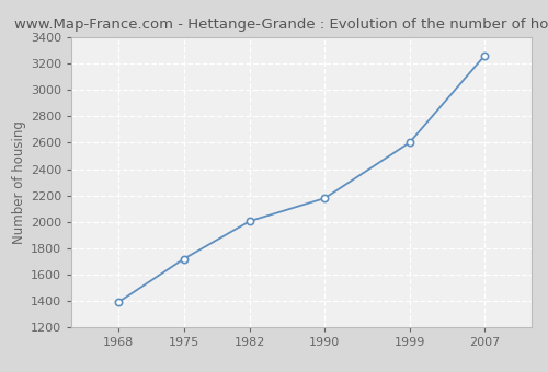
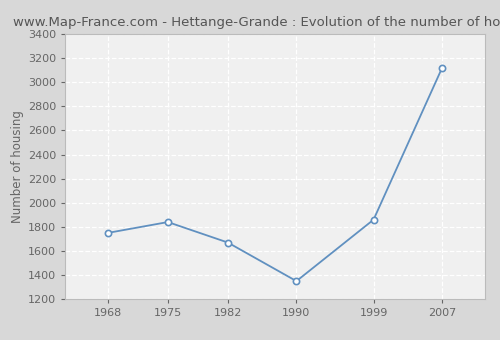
1968: 1390 -> 1750
1975: 1720 -> 1840
1982: 2000 -> 1670
1990: 2180 -> 1350
1999: 2600 -> 1860
2007: 3260 -> 3120
